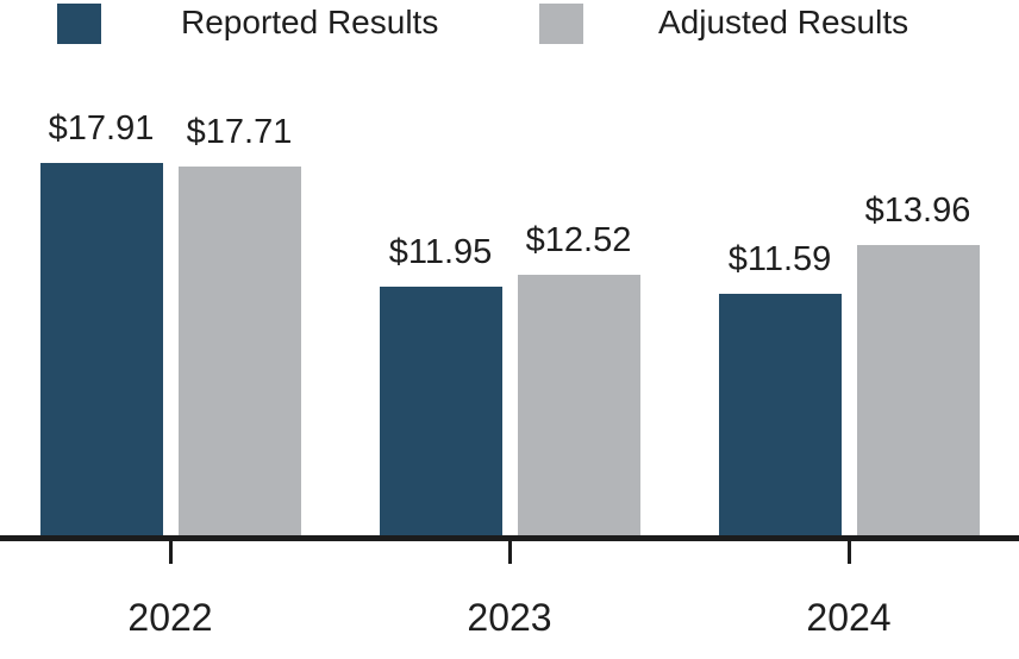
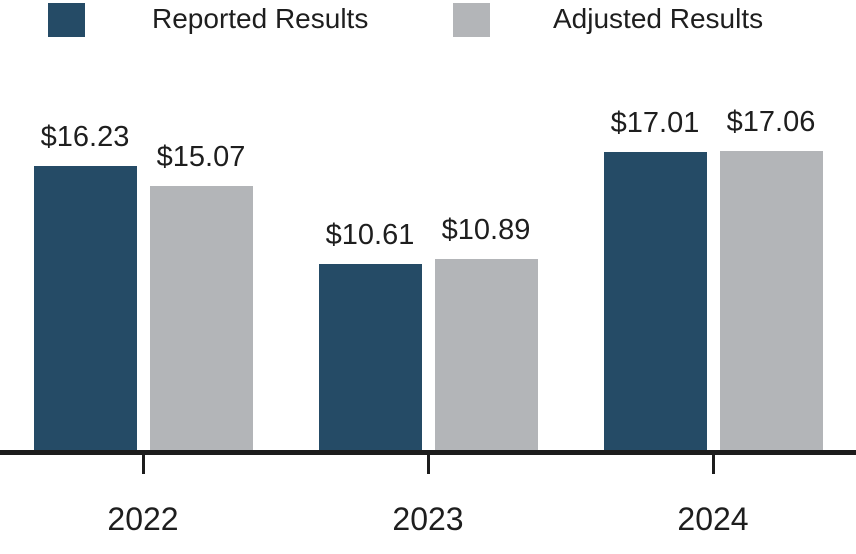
Reported Results/2022: $17.91 -> $16.23
Adjusted Results/2022: $17.71 -> $15.07
Reported Results/2023: $11.95 -> $10.61
Adjusted Results/2023: $12.52 -> $10.89
Reported Results/2024: $11.59 -> $17.01
Adjusted Results/2024: $13.96 -> $17.06
